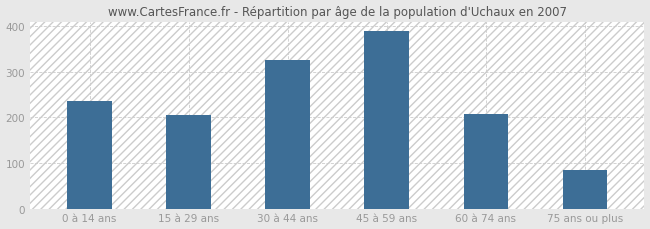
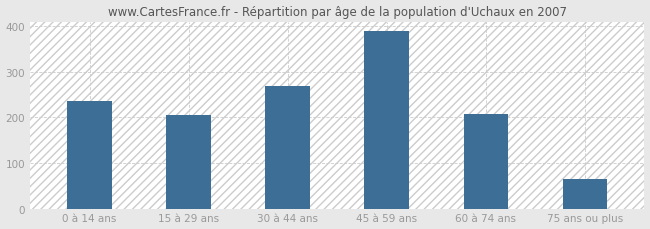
30 à 44 ans: 325 -> 268
75 ans ou plus: 85 -> 65
